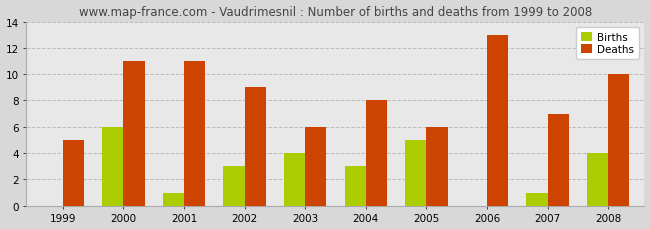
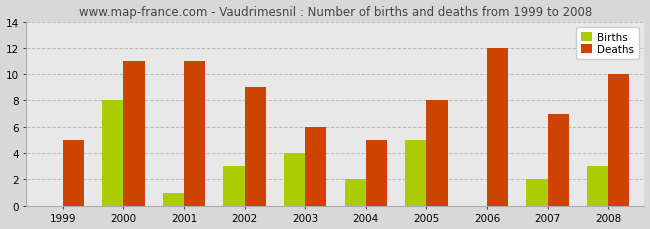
Births/2000: 6 -> 8
Births/2004: 3 -> 2
Deaths/2004: 8 -> 5
Deaths/2005: 6 -> 8
Deaths/2006: 13 -> 12
Births/2007: 1 -> 2
Births/2008: 4 -> 3
